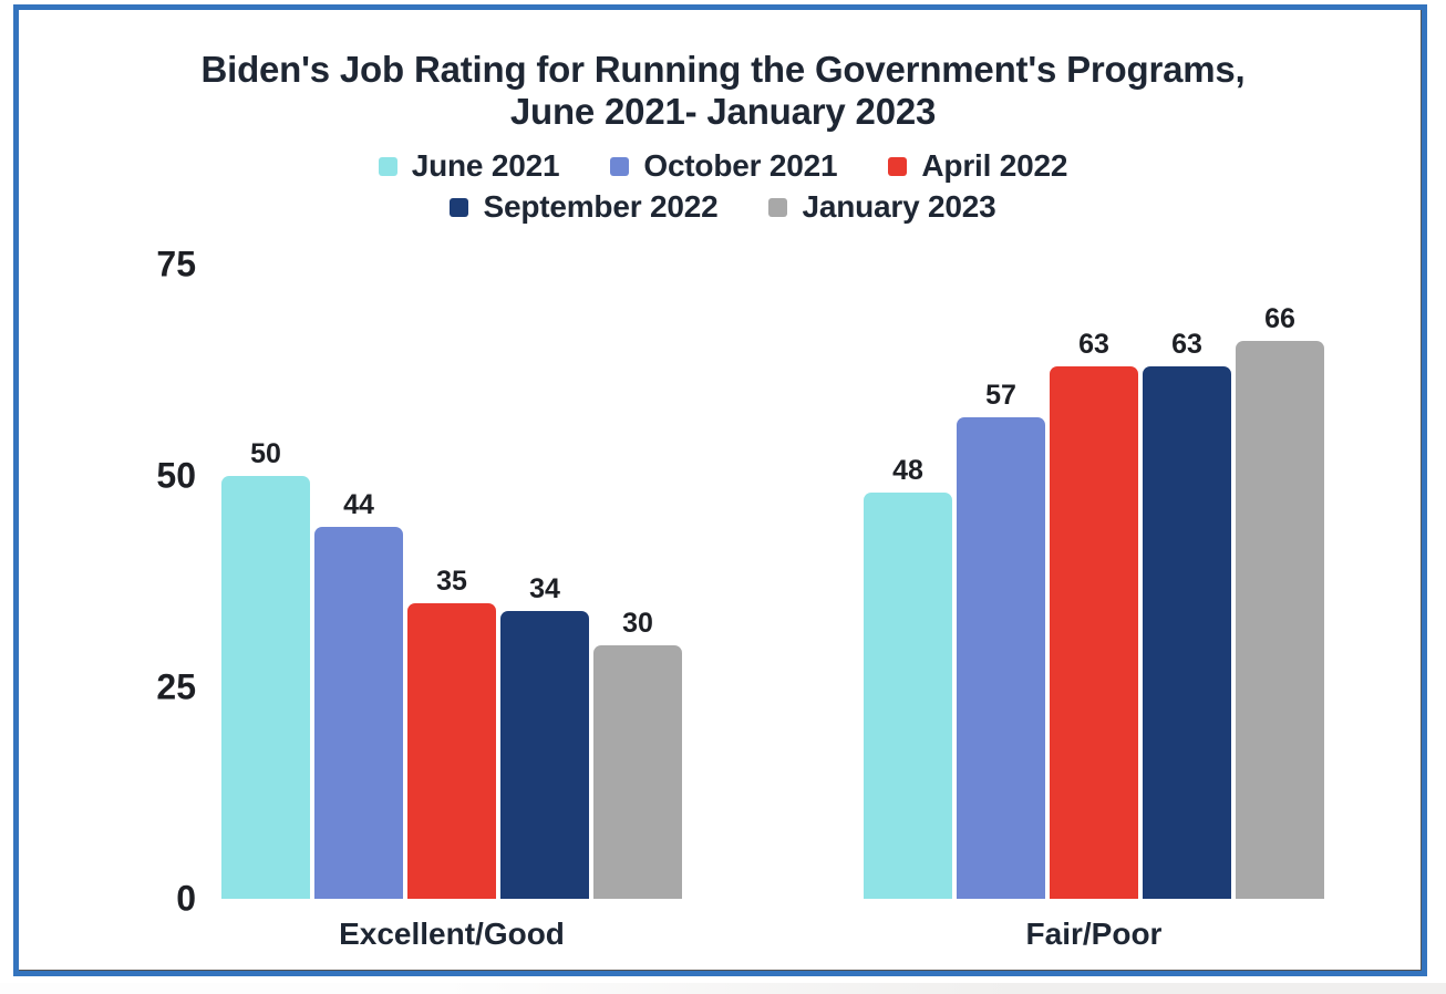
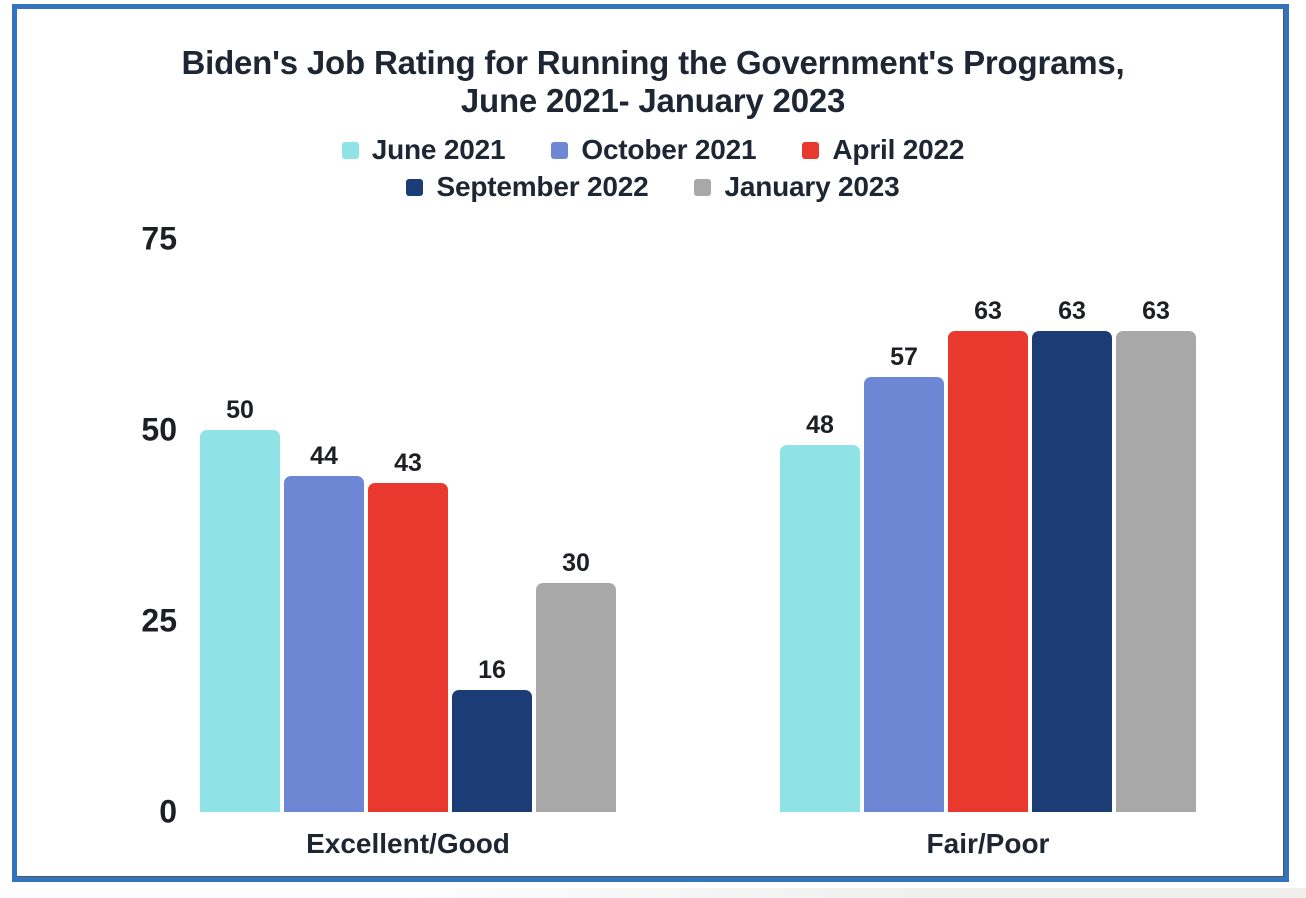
April 2022/Excellent/Good: 35 -> 43
September 2022/Excellent/Good: 34 -> 16
January 2023/Fair/Poor: 66 -> 63
